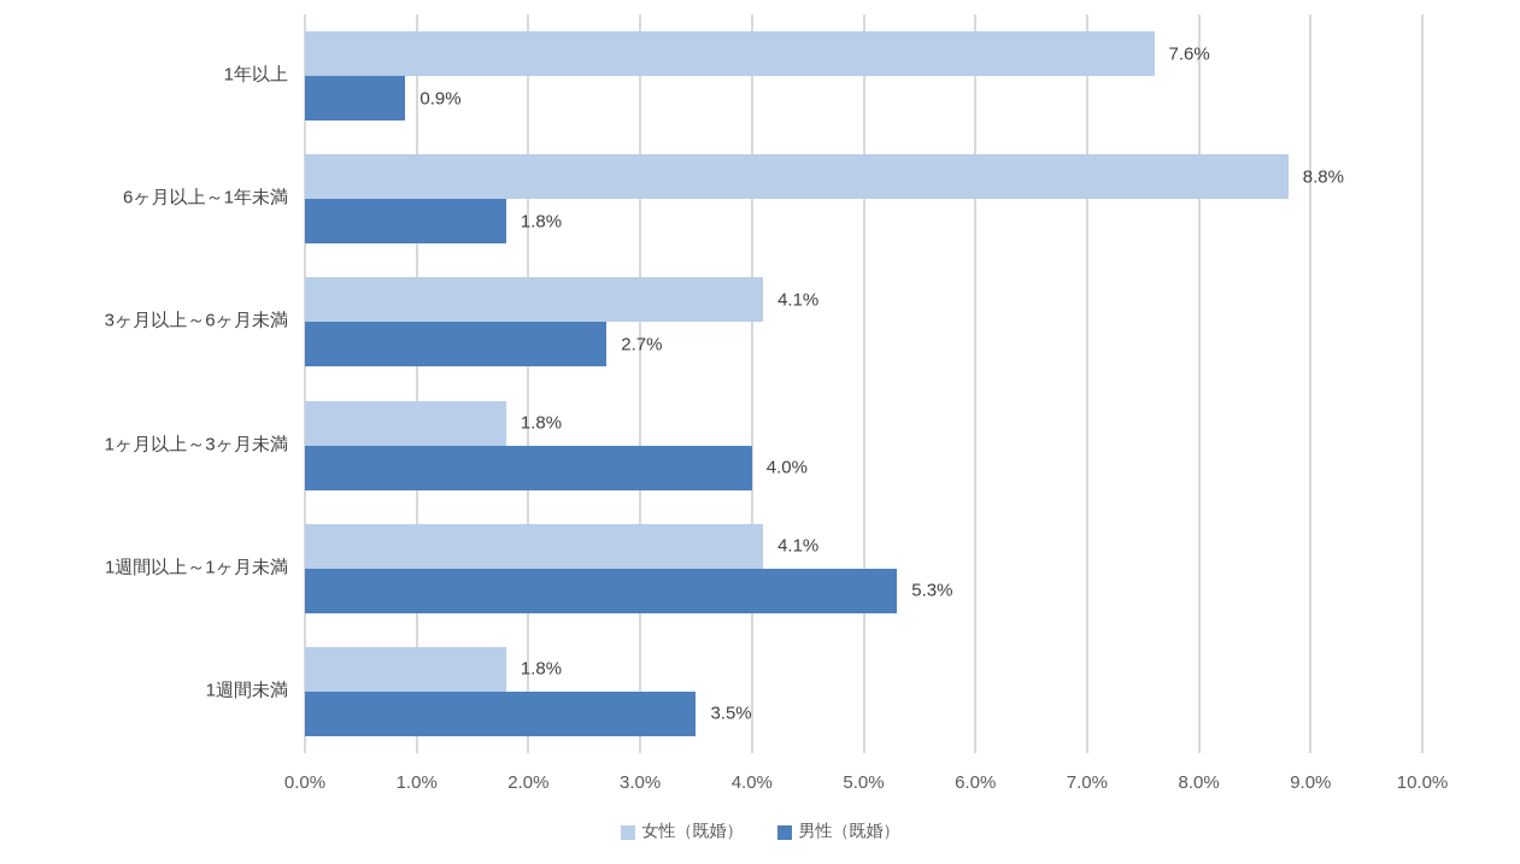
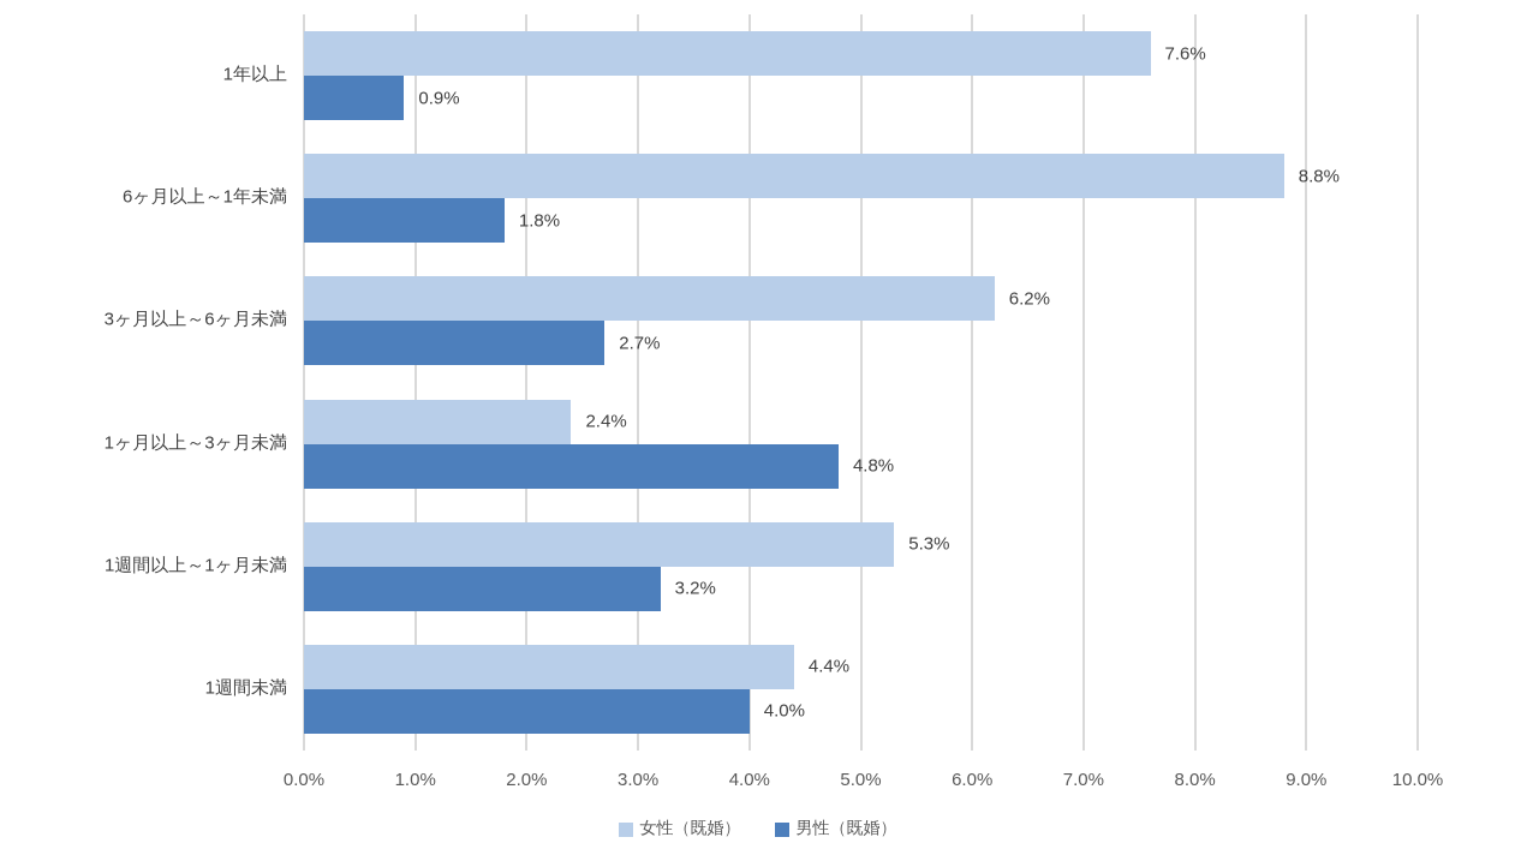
女性（既婚）/3ヶ月以上～6ヶ月未満: 4.1% -> 6.2%
女性（既婚）/1ヶ月以上～3ヶ月未満: 1.8% -> 2.4%
男性（既婚）/1ヶ月以上～3ヶ月未満: 4.0% -> 4.8%
女性（既婚）/1週間以上～1ヶ月未満: 4.1% -> 5.3%
男性（既婚）/1週間以上～1ヶ月未満: 5.3% -> 3.2%
女性（既婚）/1週間未満: 1.8% -> 4.4%
男性（既婚）/1週間未満: 3.5% -> 4.0%
